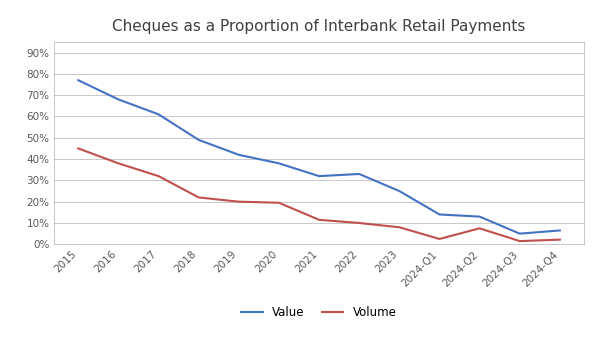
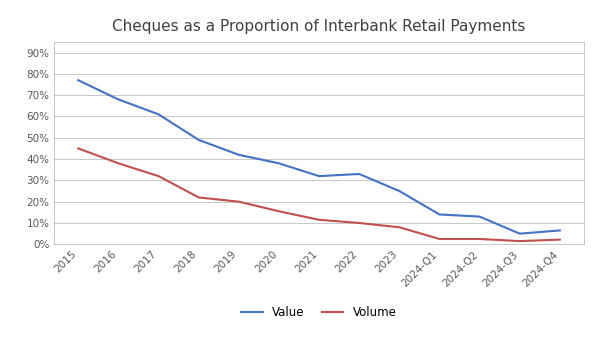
Volume/2020: 19.5% -> 15.5%
Volume/2024-Q2: 7.5% -> 2.5%
